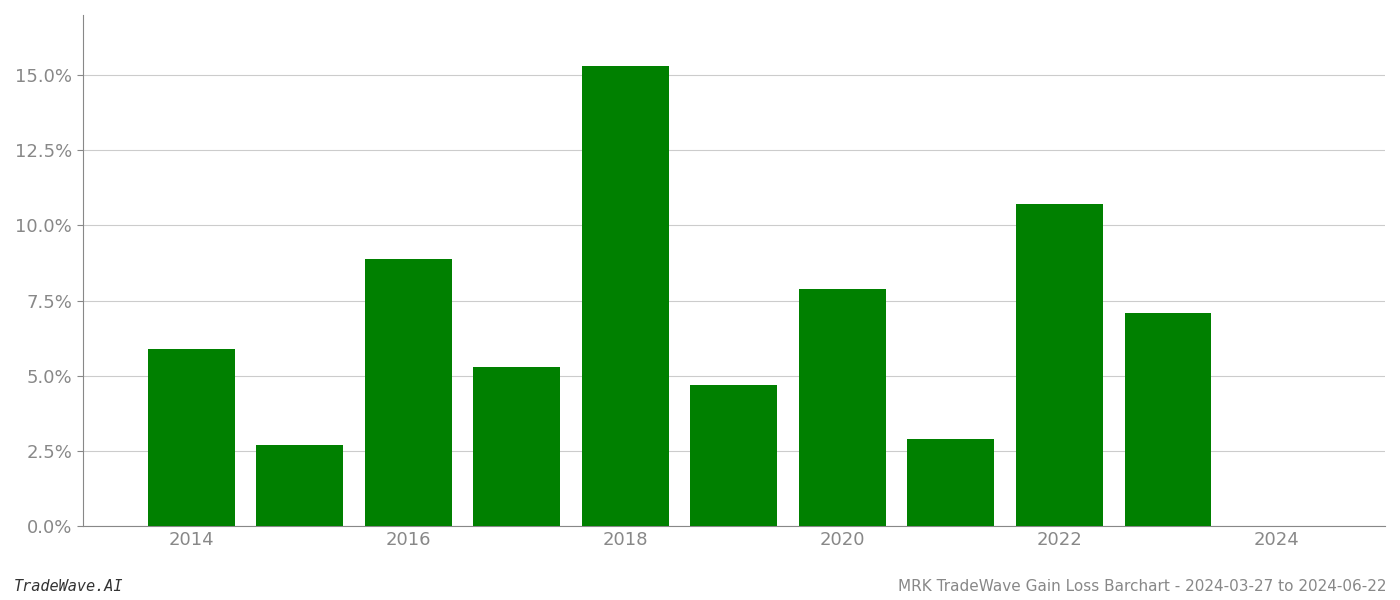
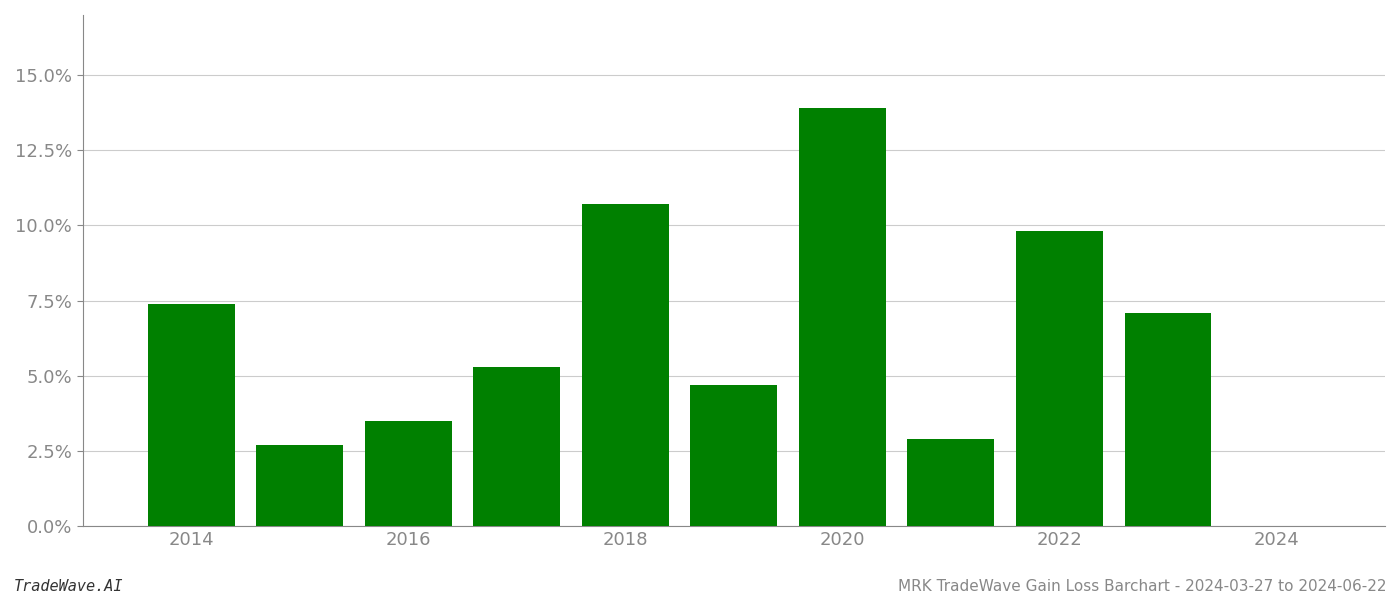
2014: 5.9% -> 7.4%
2016: 8.9% -> 3.5%
2018: 15.3% -> 10.7%
2020: 7.9% -> 13.9%
2022: 10.7% -> 9.8%
